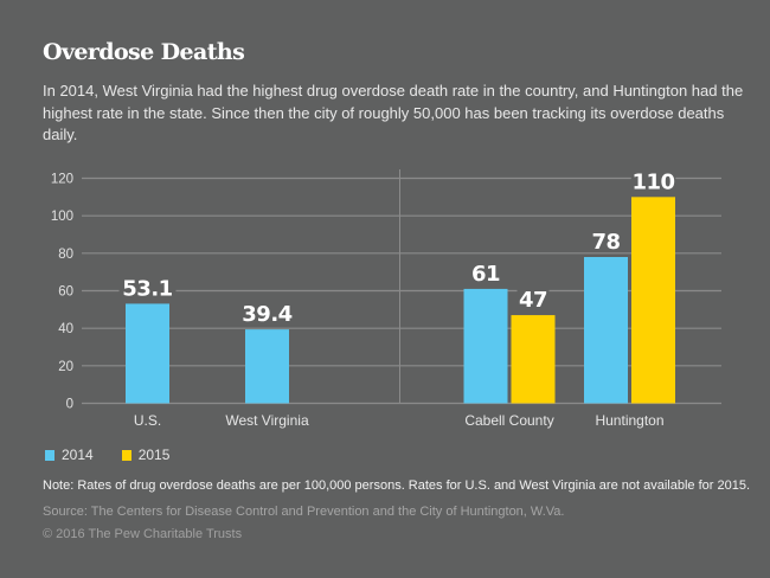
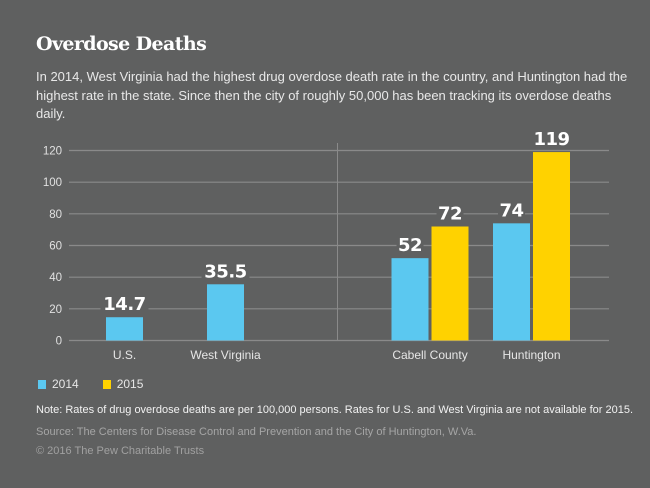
2014/U.S.: 53.1 -> 14.7
2014/West Virginia: 39.4 -> 35.5
2014/Cabell County: 61 -> 52
2015/Cabell County: 47 -> 72
2014/Huntington: 78 -> 74
2015/Huntington: 110 -> 119
